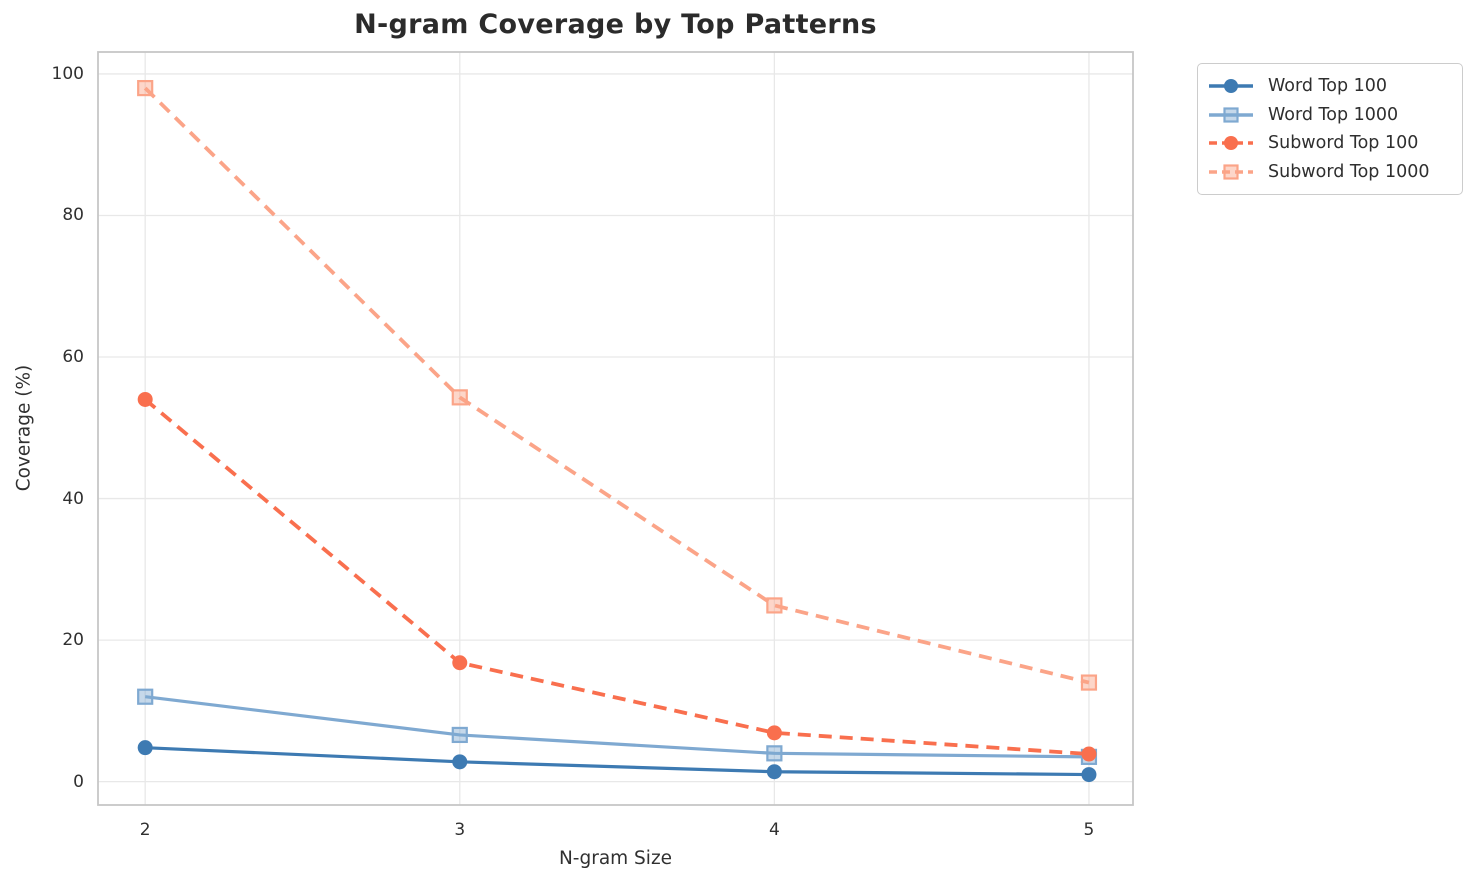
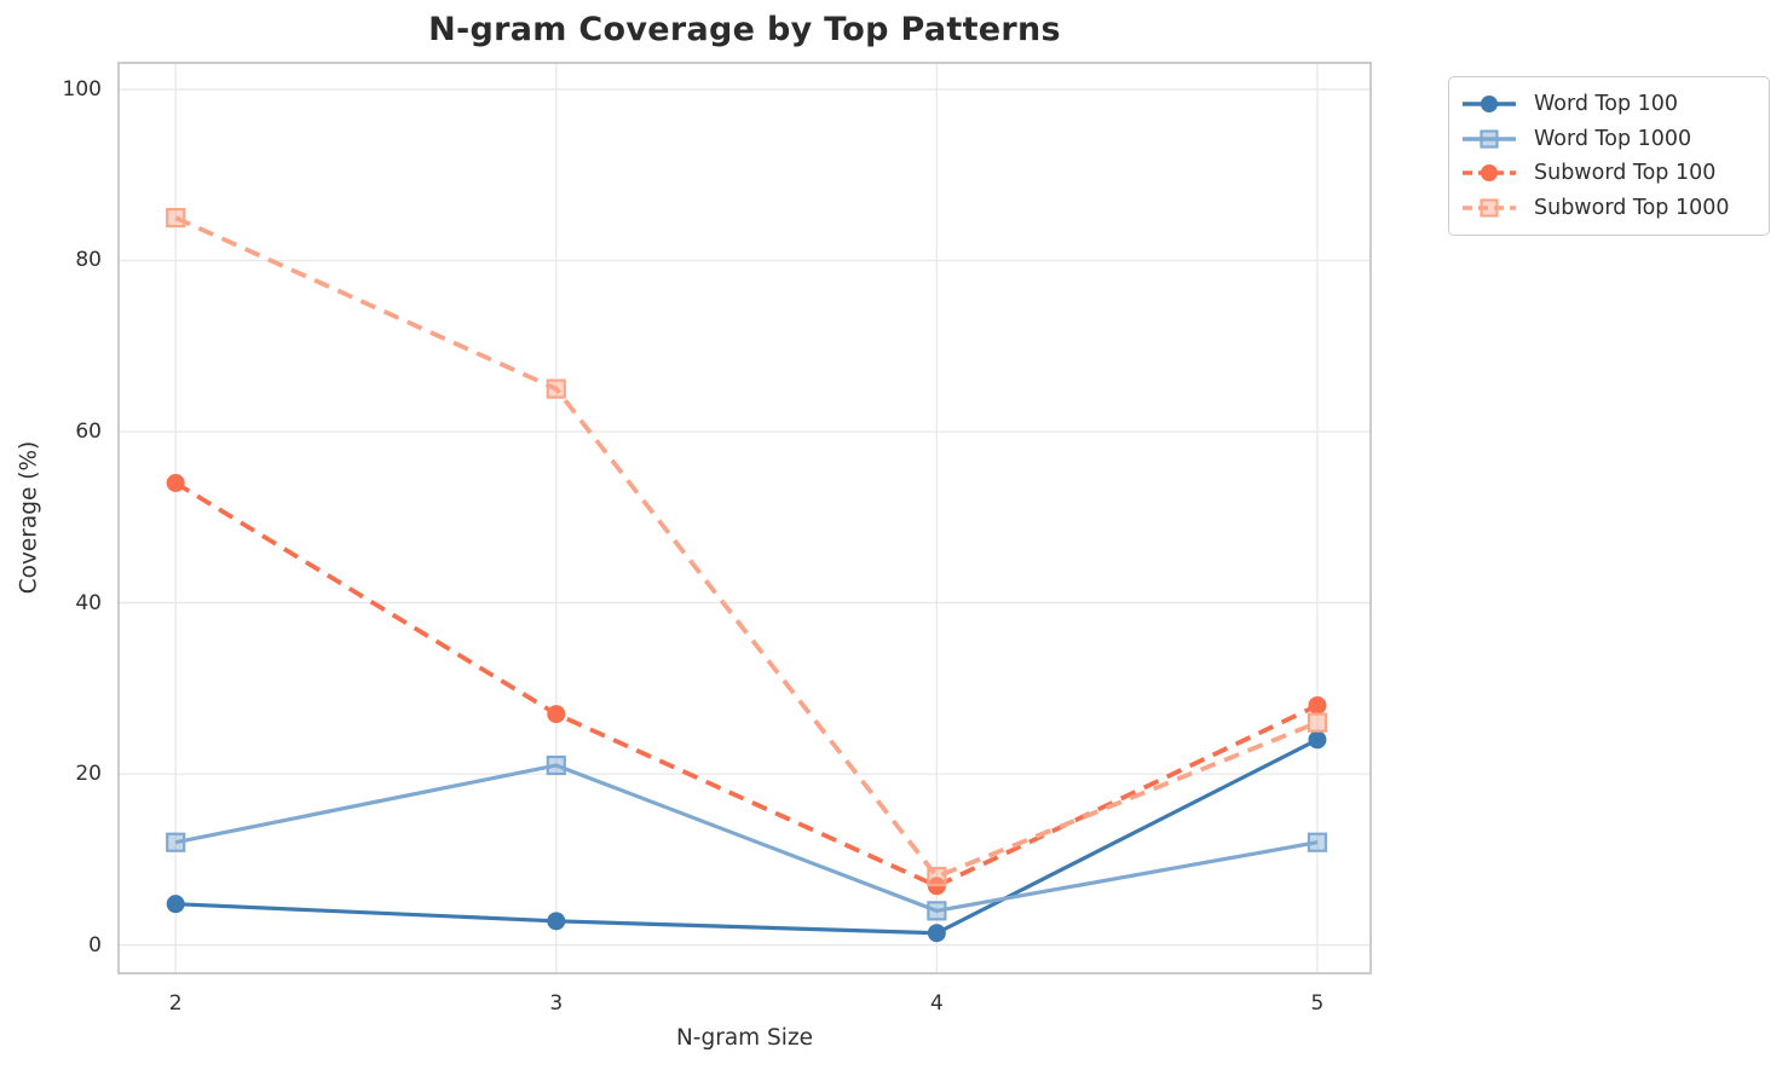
Subword Top 1000/2: 98 -> 85
Word Top 1000/3: 7 -> 21
Subword Top 100/3: 17 -> 27
Subword Top 1000/3: 54 -> 65
Subword Top 1000/4: 25 -> 8
Word Top 100/5: 1 -> 24
Word Top 1000/5: 4 -> 12
Subword Top 100/5: 4 -> 28
Subword Top 1000/5: 14 -> 26
